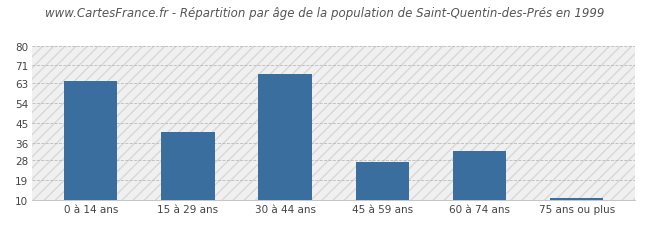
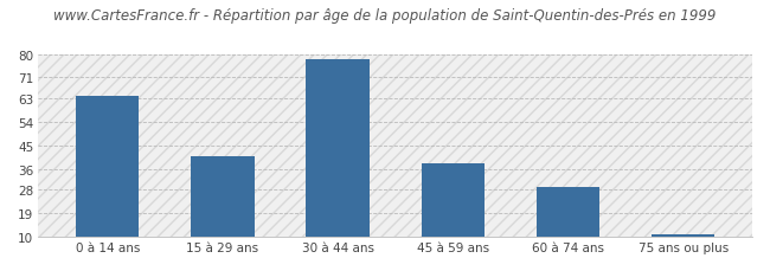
30 à 44 ans: 67 -> 78
45 à 59 ans: 27 -> 38
60 à 74 ans: 32 -> 29
